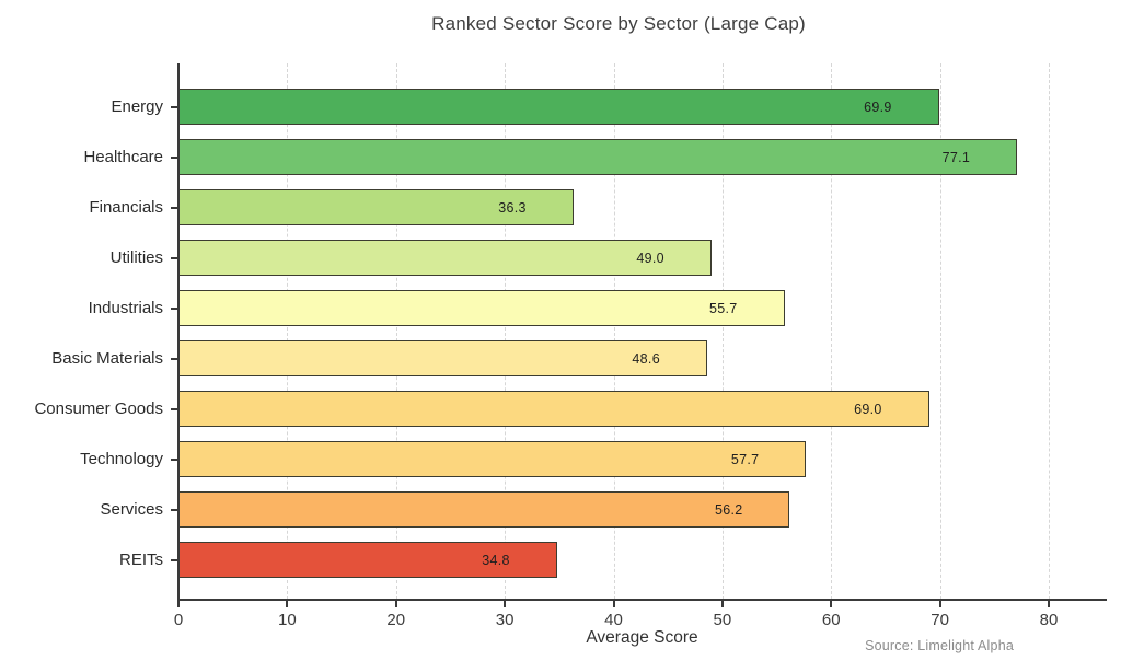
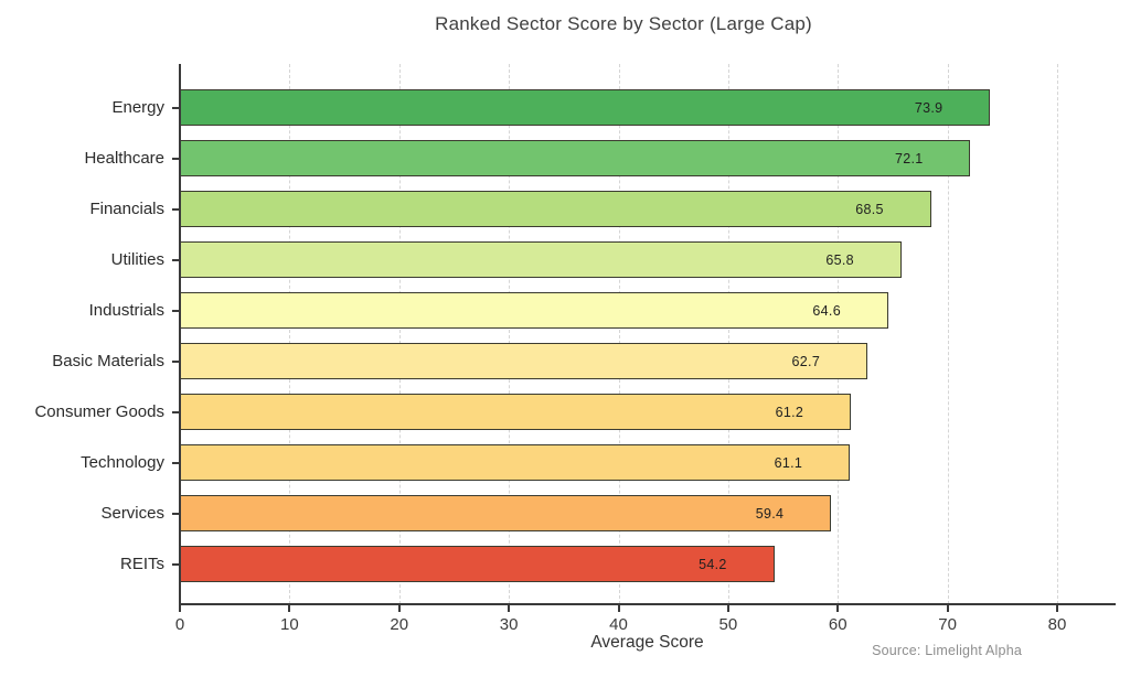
Energy: 69.9 -> 73.9
Healthcare: 77.1 -> 72.1
Financials: 36.3 -> 68.5
Utilities: 49.0 -> 65.8
Industrials: 55.7 -> 64.6
Basic Materials: 48.6 -> 62.7
Consumer Goods: 69.0 -> 61.2
Technology: 57.7 -> 61.1
Services: 56.2 -> 59.4
REITs: 34.8 -> 54.2
